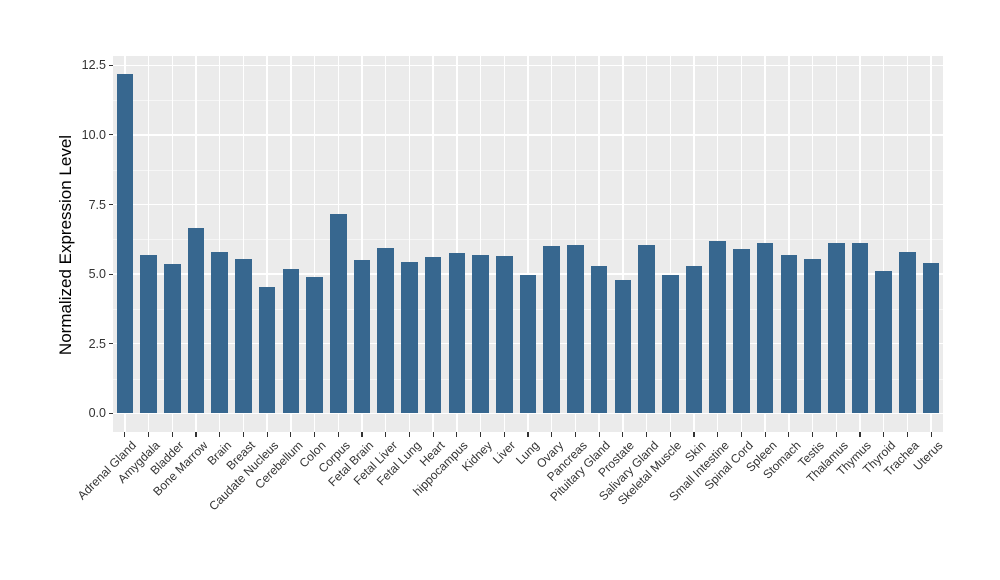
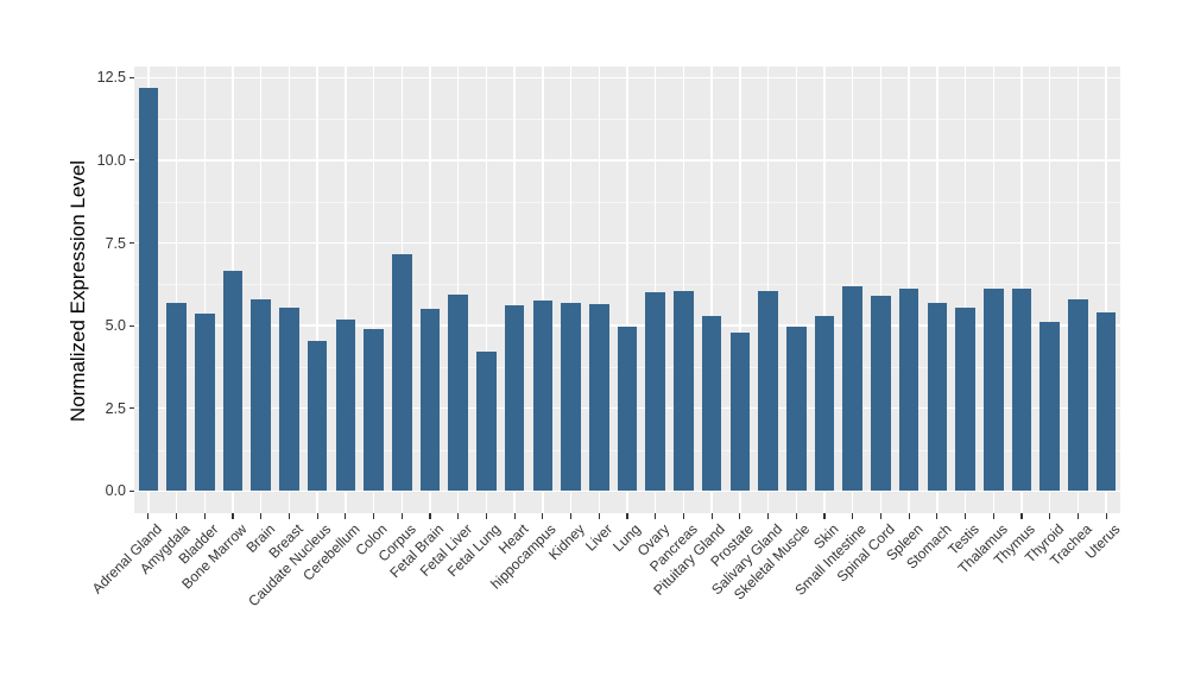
Fetal Lung: 5.5 -> 4.2
